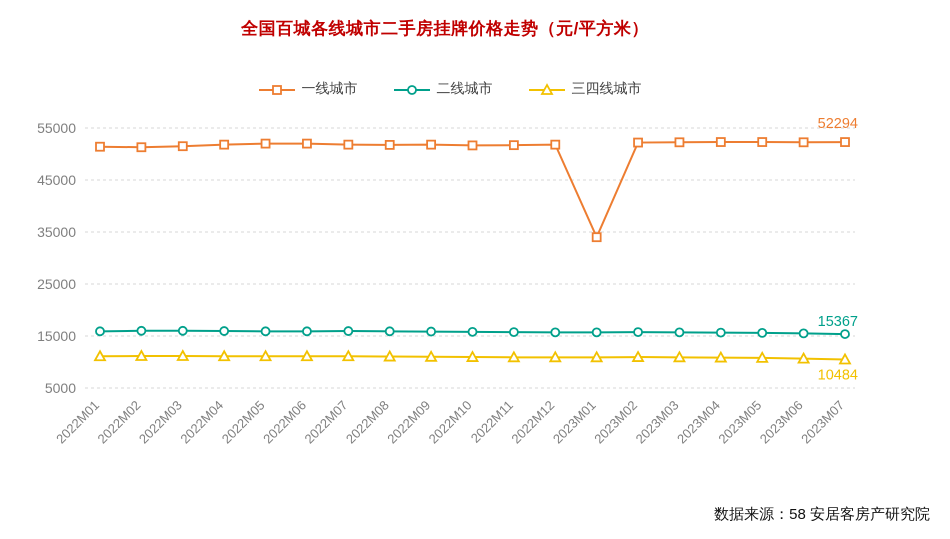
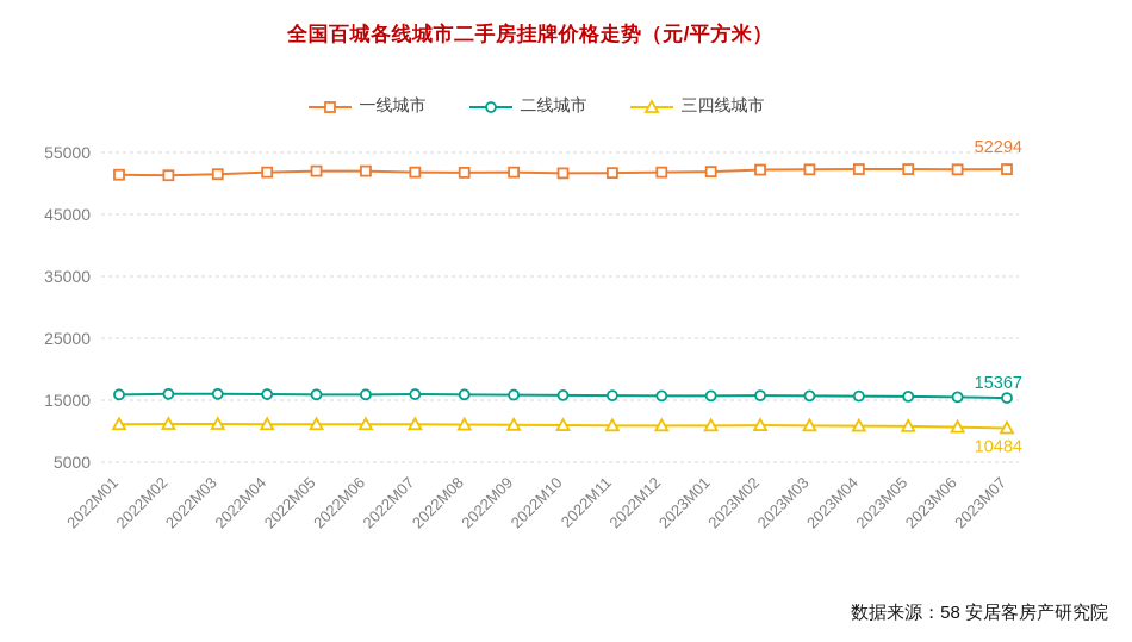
一线城市/2023M01: 34000 -> 52000
